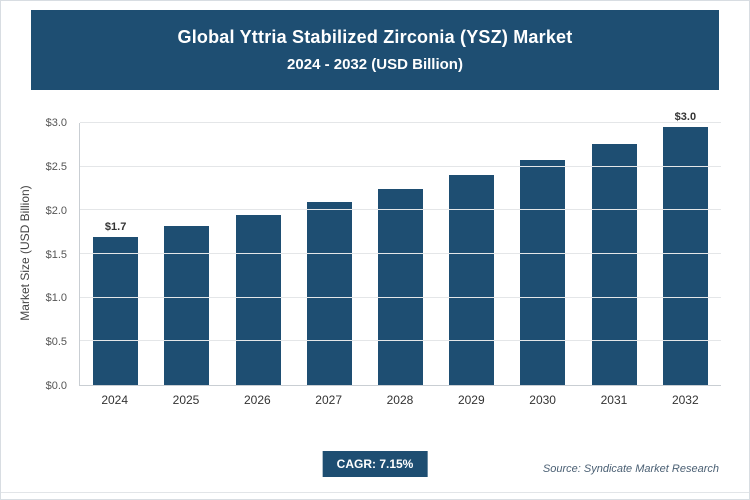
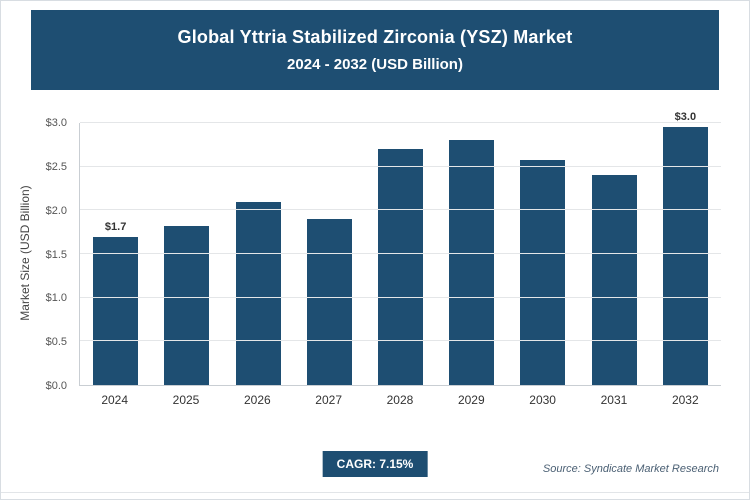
2026: $1.9 -> $2.1
2027: $2.1 -> $1.9
2028: $2.2 -> $2.7
2029: $2.4 -> $2.8
2031: $2.8 -> $2.4
